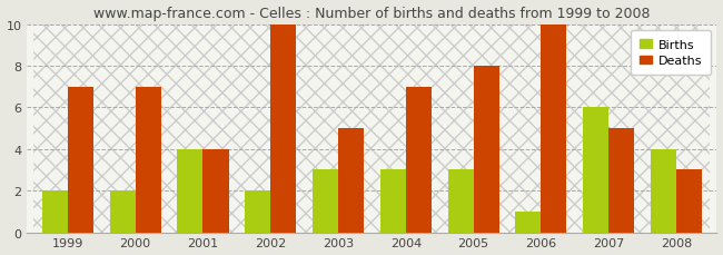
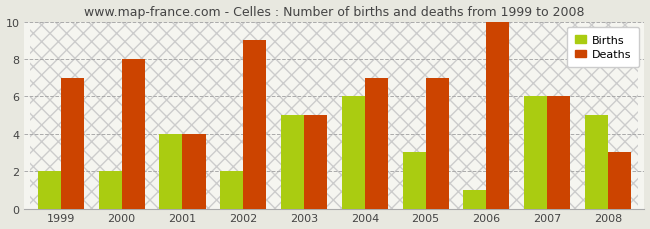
Deaths/2000: 7 -> 8
Deaths/2002: 10 -> 9
Births/2003: 3 -> 5
Births/2004: 3 -> 6
Deaths/2005: 8 -> 7
Deaths/2007: 5 -> 6
Births/2008: 4 -> 5
